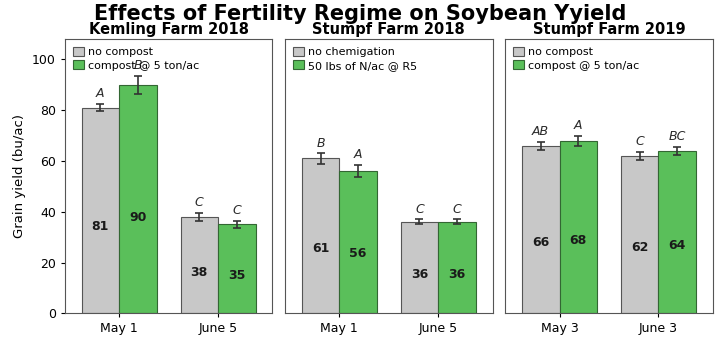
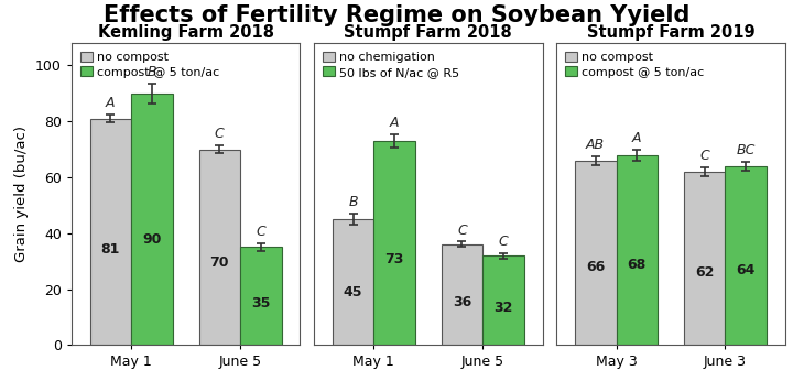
Kemling Farm 2018/no compost/June 5: 38 -> 70
Stumpf Farm 2018/no chemigation/May 1: 61 -> 45
Stumpf Farm 2018/50 lbs of N/ac @ R5/May 1: 56 -> 73
Stumpf Farm 2018/50 lbs of N/ac @ R5/June 5: 36 -> 32
